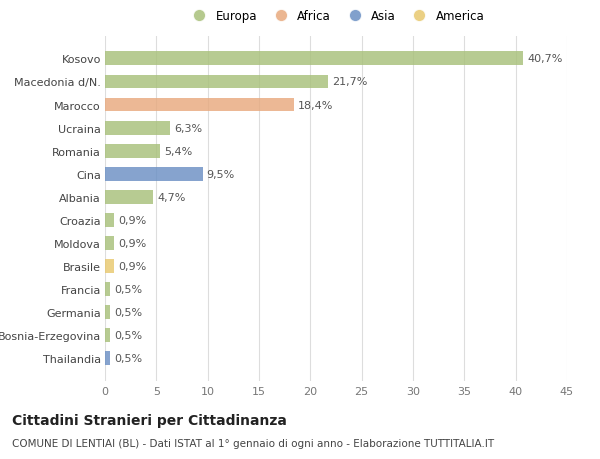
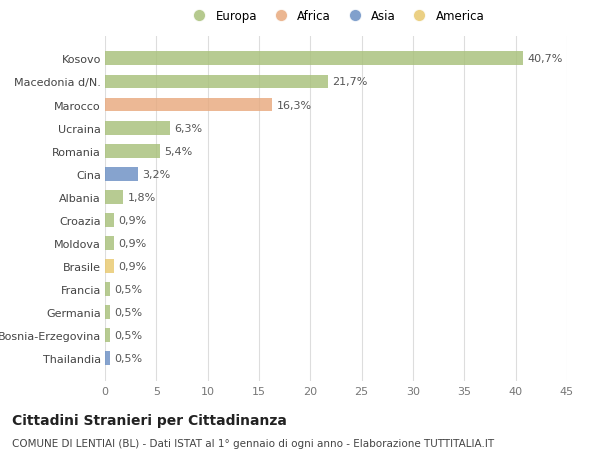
Marocco: 18,4% -> 16,3%
Cina: 9,5% -> 3,2%
Albania: 4,7% -> 1,8%
